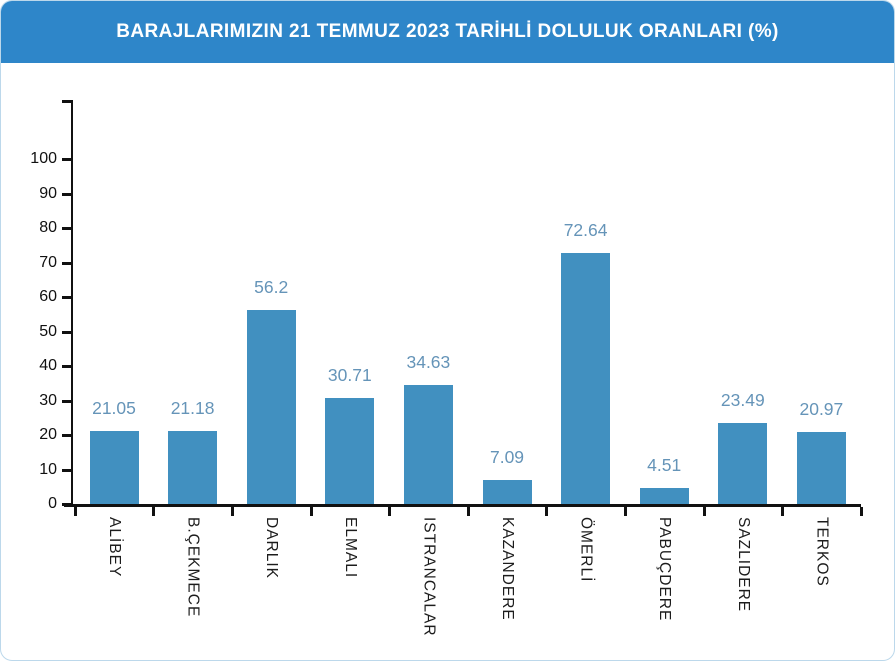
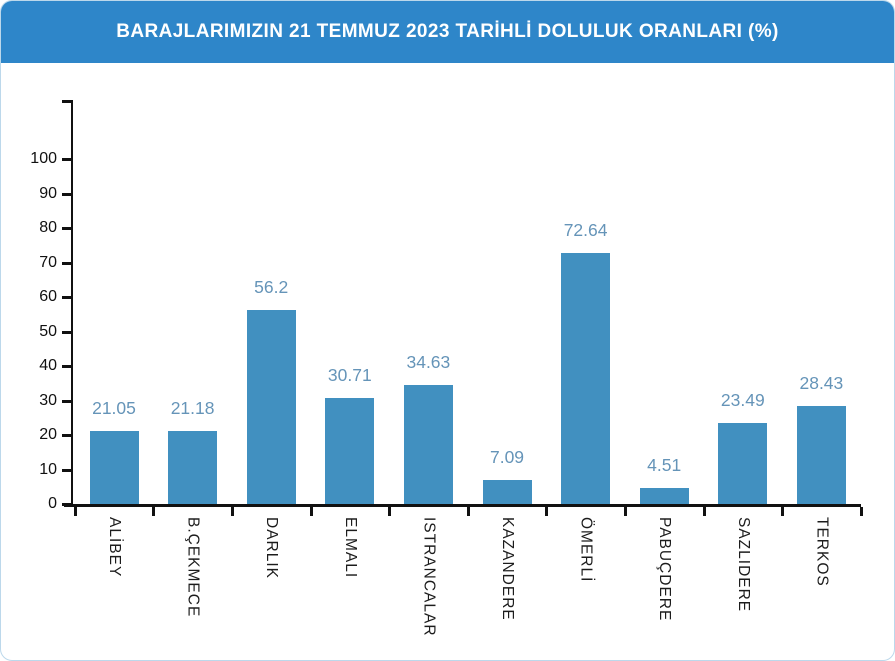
TERKOS: 20.97 -> 28.43
